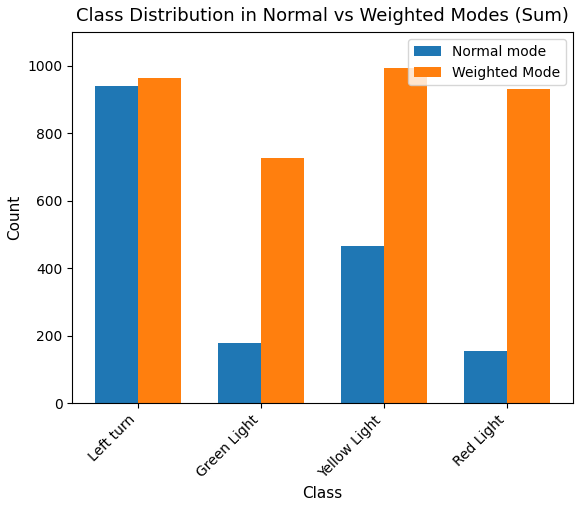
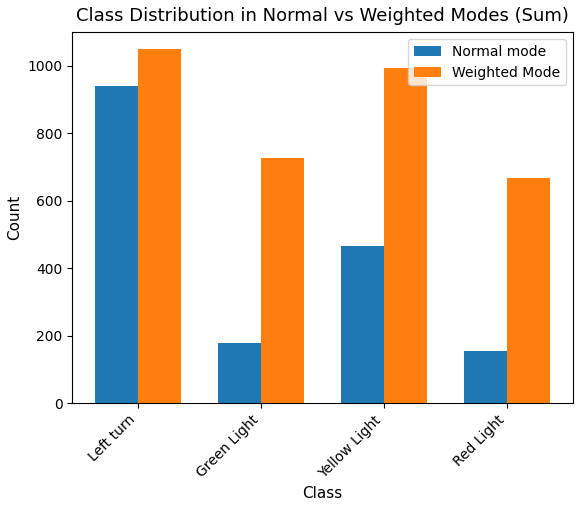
Weighted Mode/Left turn: 965 -> 1050
Weighted Mode/Red Light: 930 -> 667
